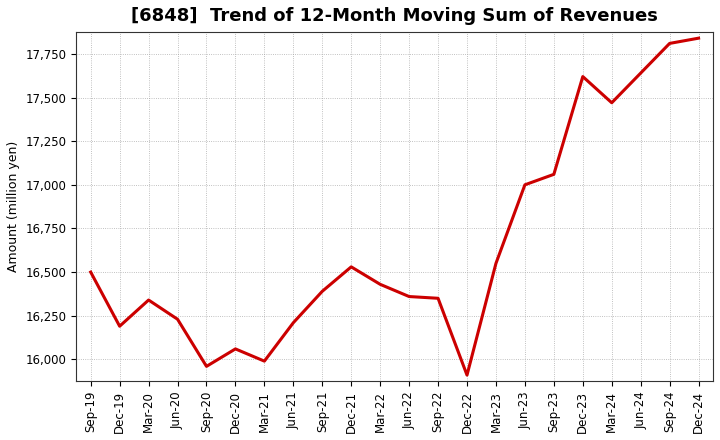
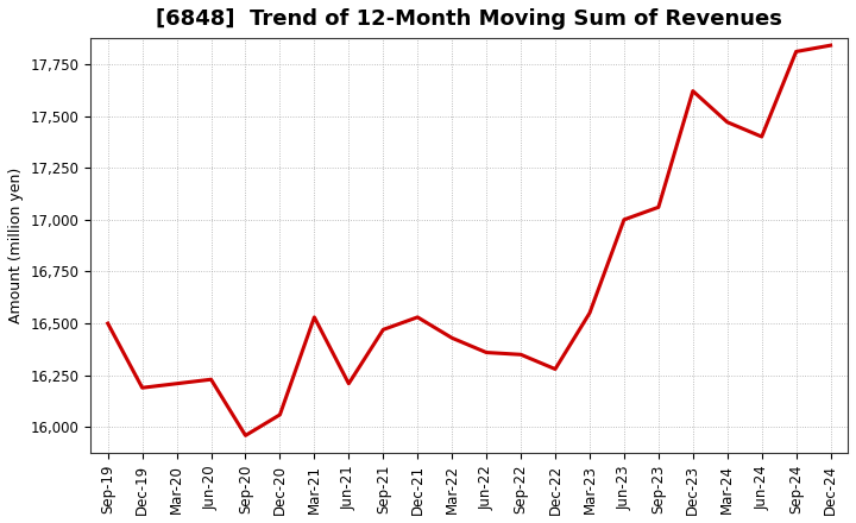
Mar-20: 16,340 -> 16,210
Mar-21: 15,990 -> 16,530
Sep-21: 16,390 -> 16,470
Dec-22: 15,910 -> 16,280
Jun-24: 17,640 -> 17,400
